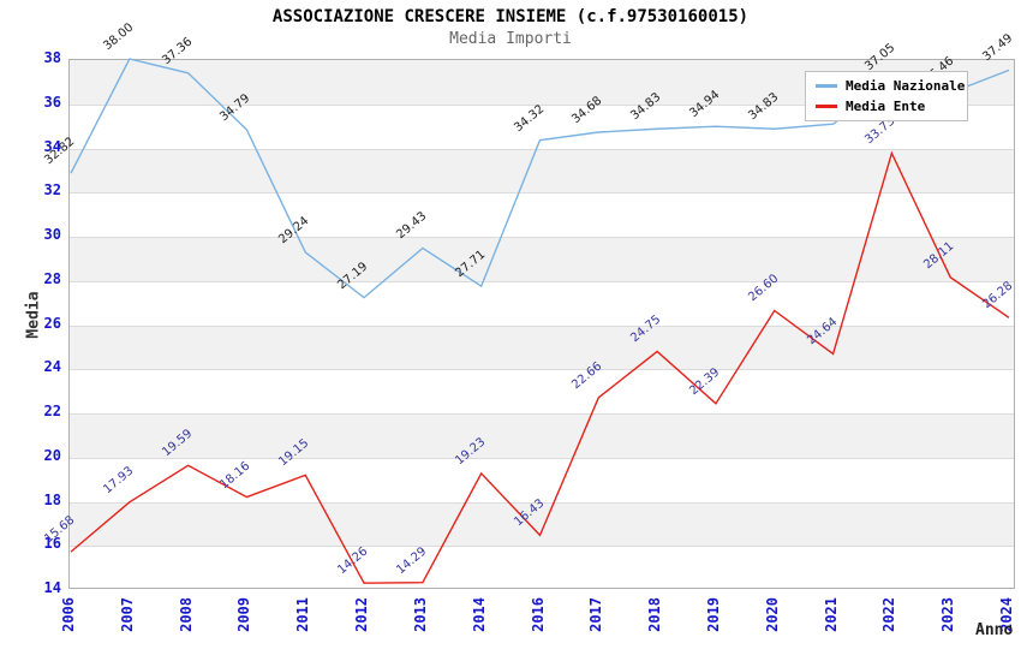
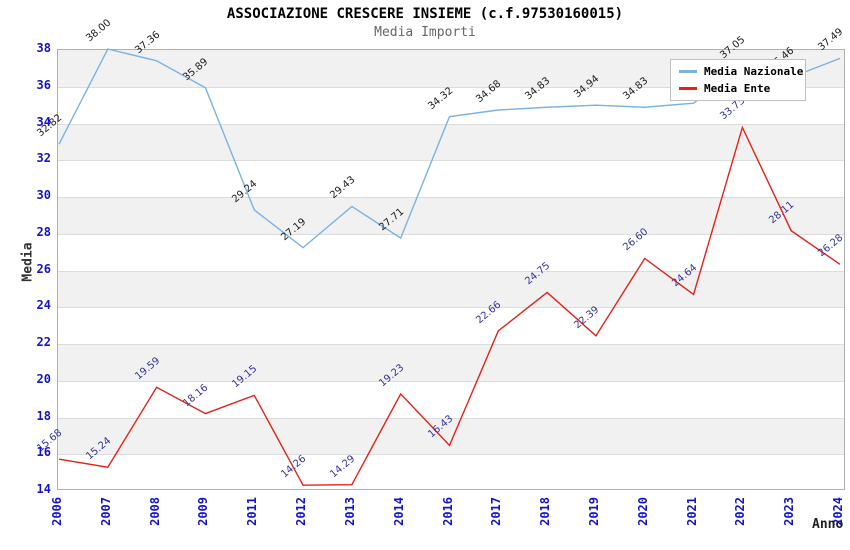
Media Ente/2007: 17.93 -> 15.24
Media Nazionale/2009: 34.79 -> 35.89
